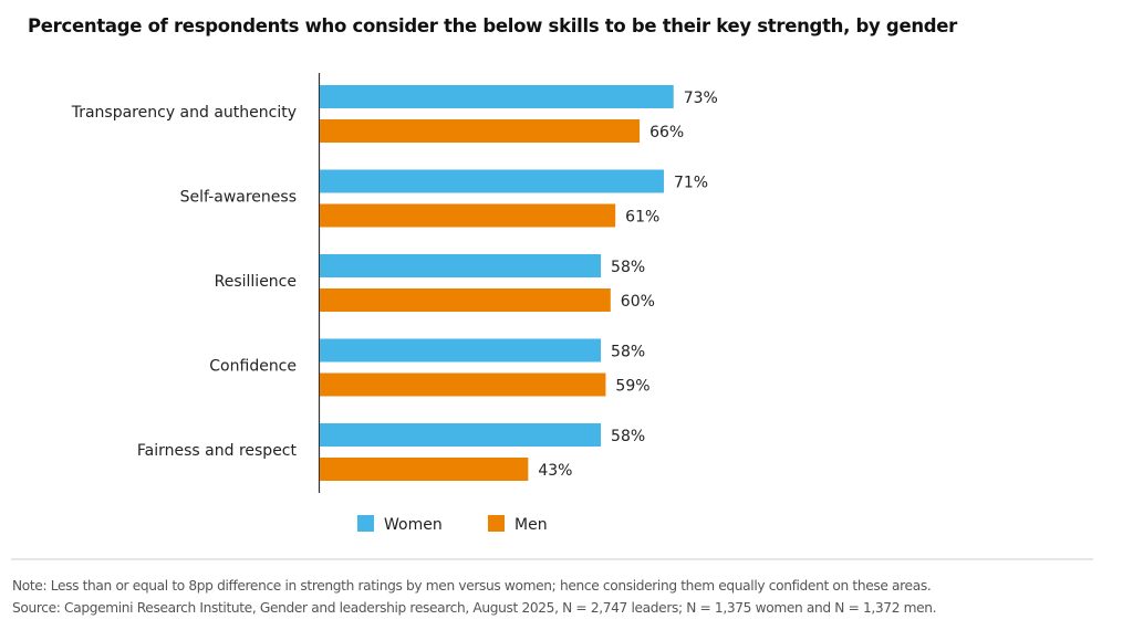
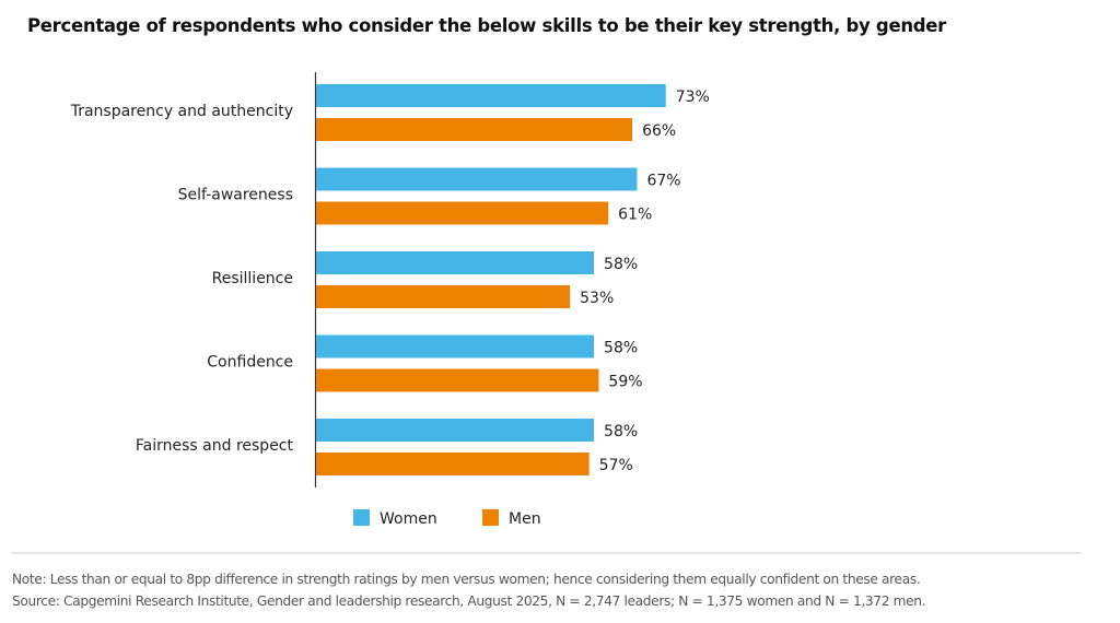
Women/Self-awareness: 71% -> 67%
Men/Resillience: 60% -> 53%
Men/Fairness and respect: 43% -> 57%
